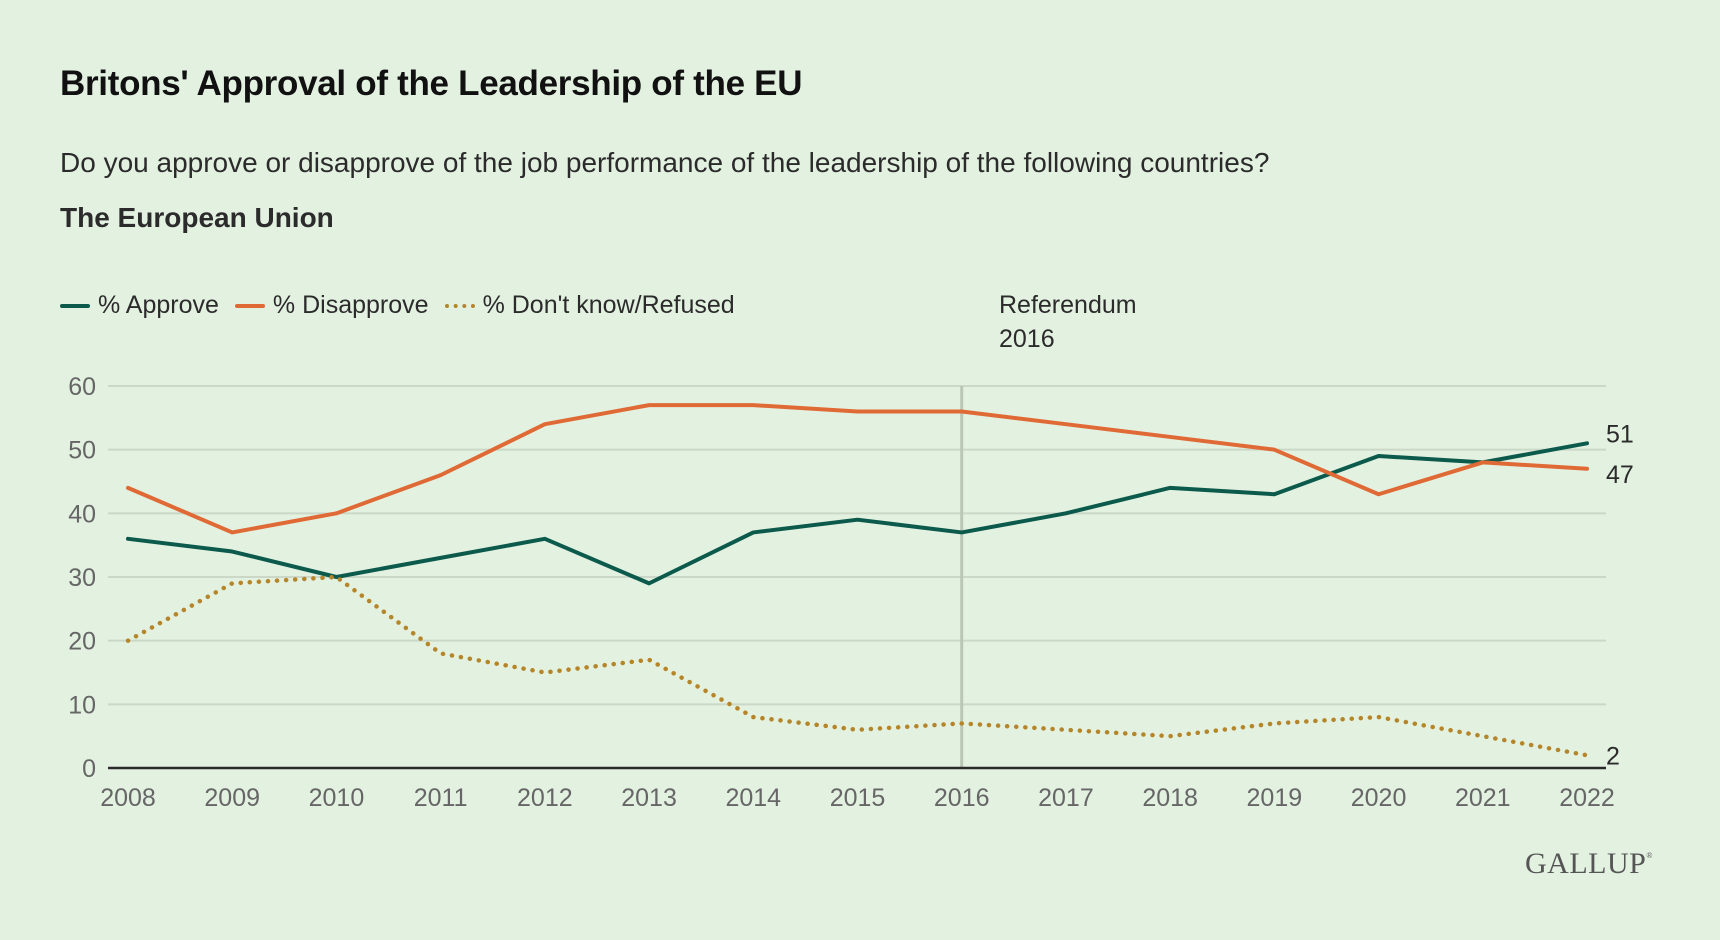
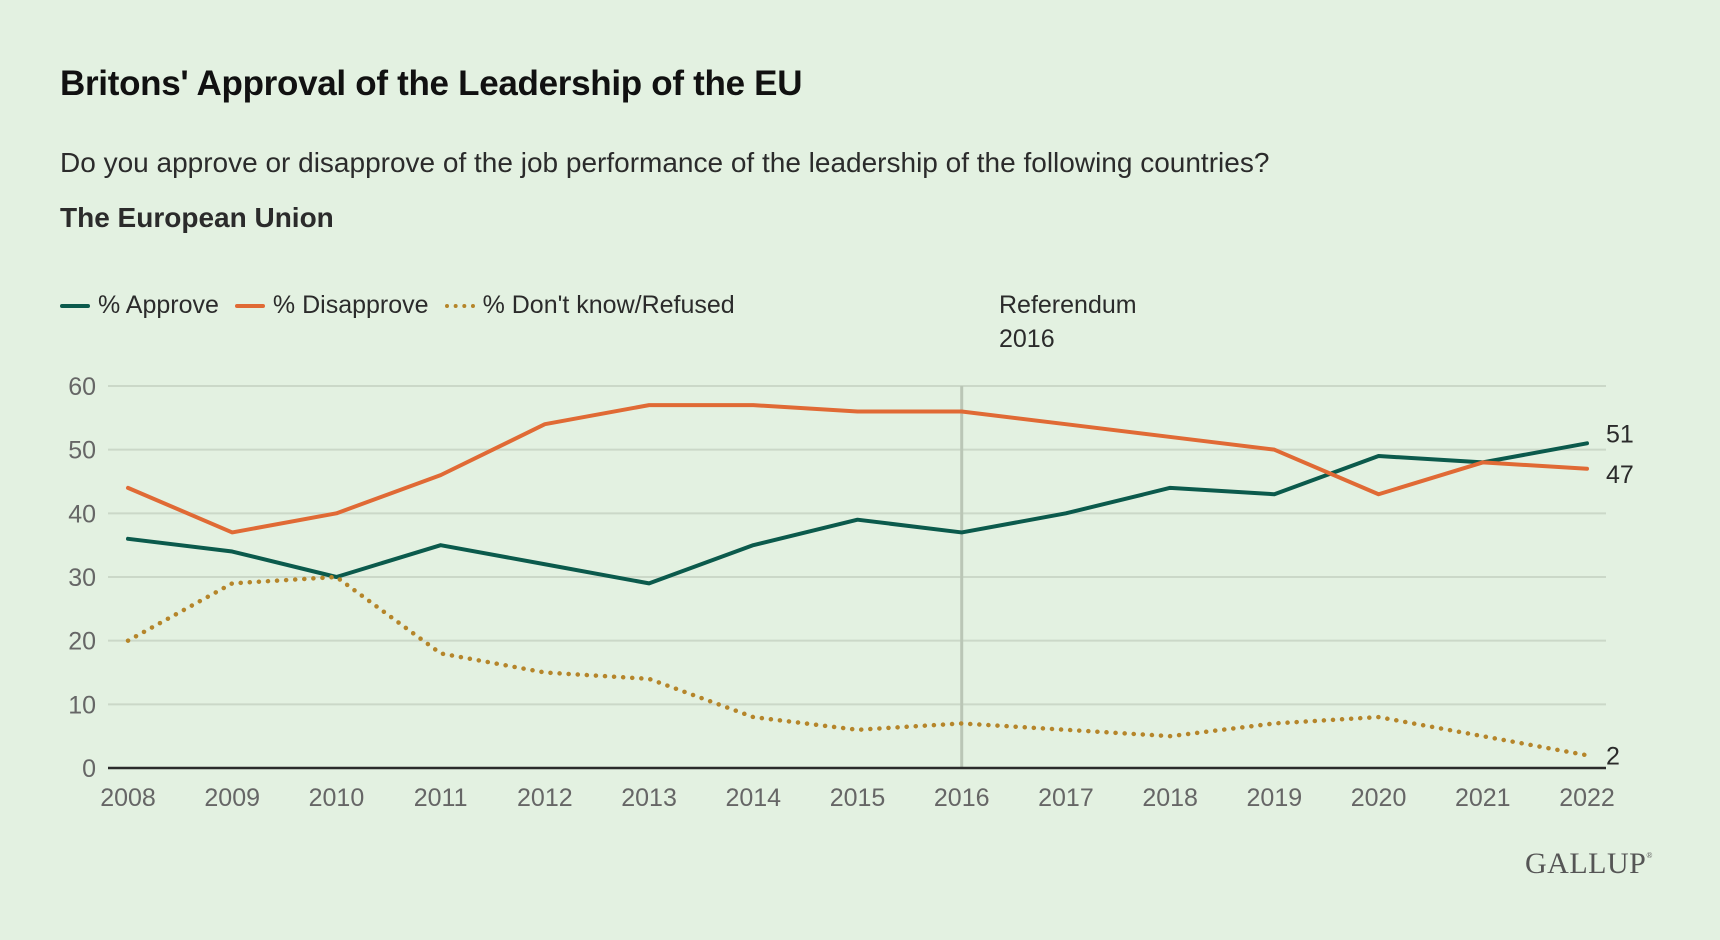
% Approve/2011: 33 -> 35
% Approve/2012: 36 -> 32
% Don't know/Refused/2013: 17 -> 14
% Approve/2014: 37 -> 35
